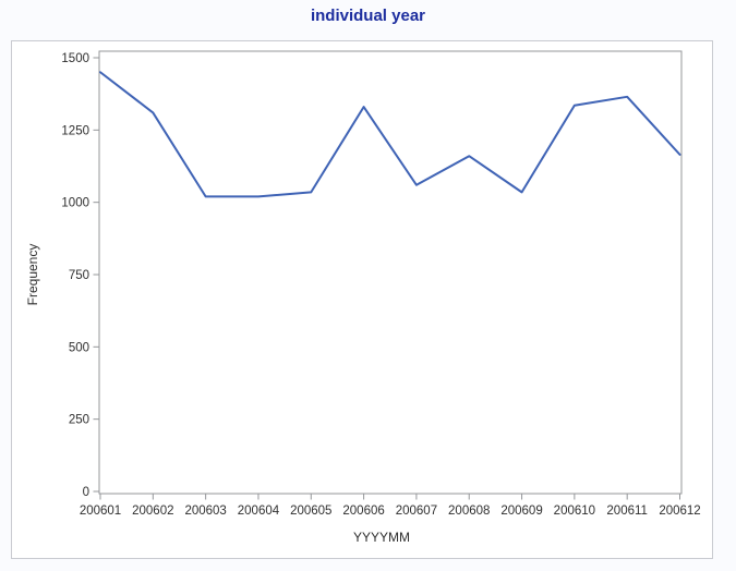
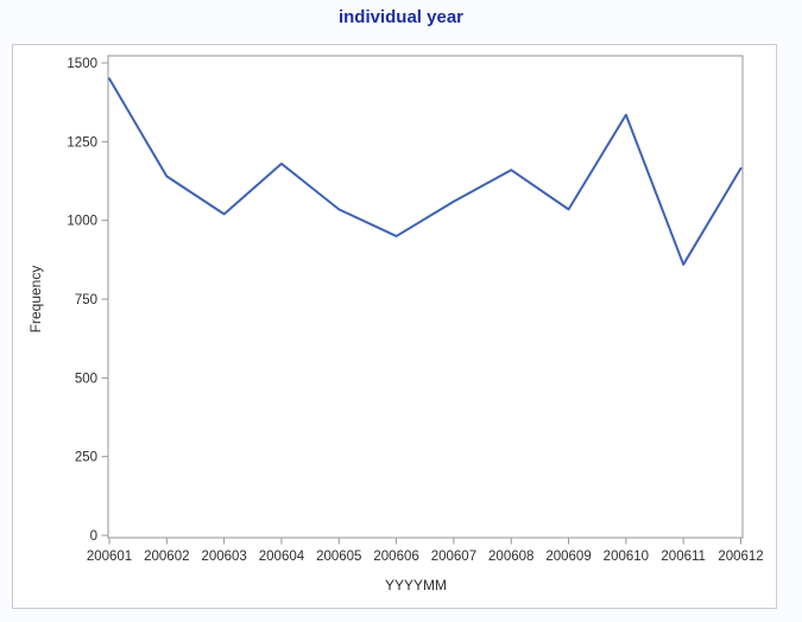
200602: 1310 -> 1140
200604: 1020 -> 1180
200606: 1330 -> 950
200611: 1360 -> 860
